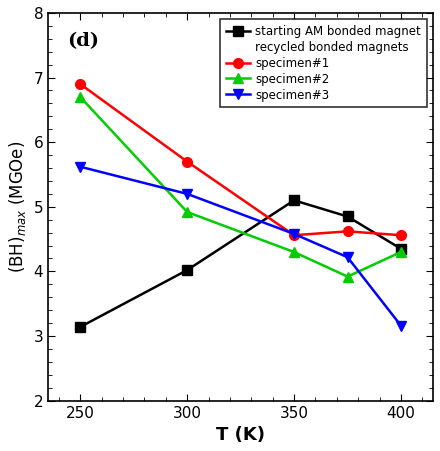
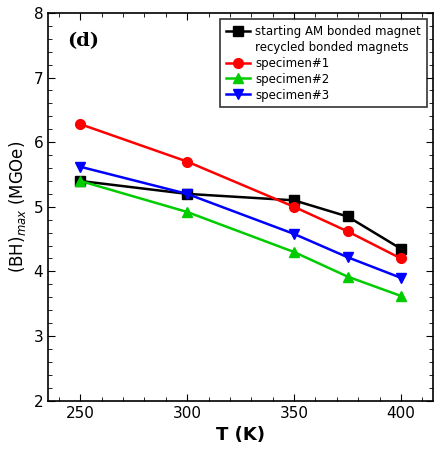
starting AM bonded magnet/250: 3.14 -> 5.40
specimen#1/250: 6.90 -> 6.28
specimen#2/250: 6.70 -> 5.40
starting AM bonded magnet/300: 4.02 -> 5.20
specimen#1/350: 4.56 -> 5.00
specimen#1/400: 4.56 -> 4.20
specimen#2/400: 4.30 -> 3.62
specimen#3/400: 3.16 -> 3.90
